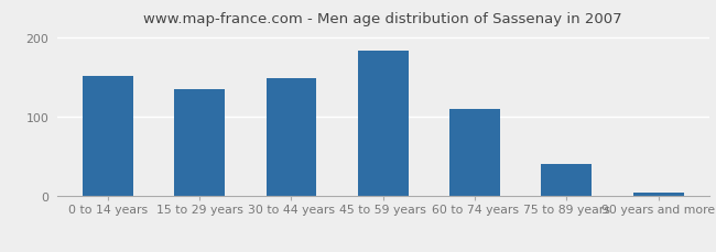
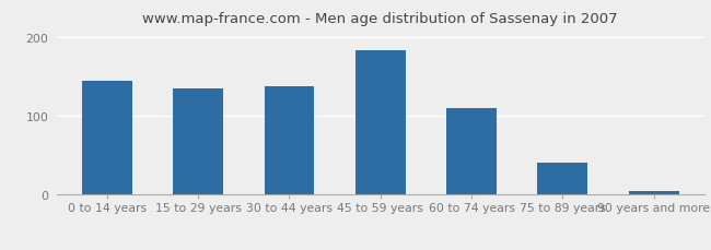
0 to 14 years: 152 -> 144
30 to 44 years: 148 -> 138
